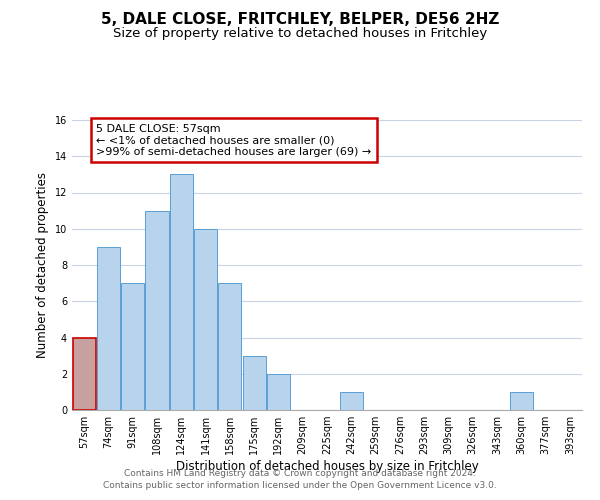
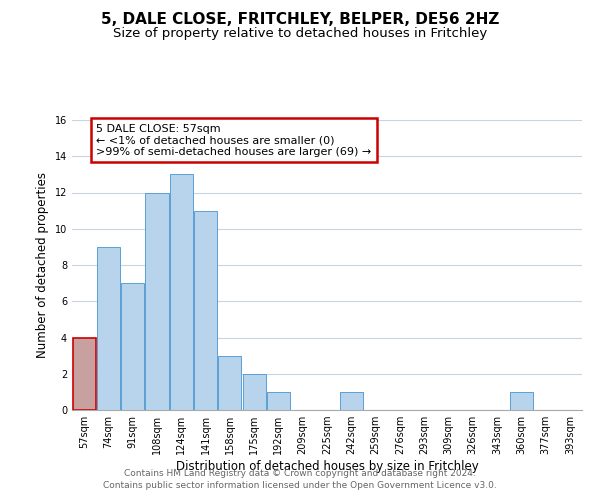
108sqm: 11 -> 12
141sqm: 10 -> 11
158sqm: 7 -> 3
175sqm: 3 -> 2
192sqm: 2 -> 1
